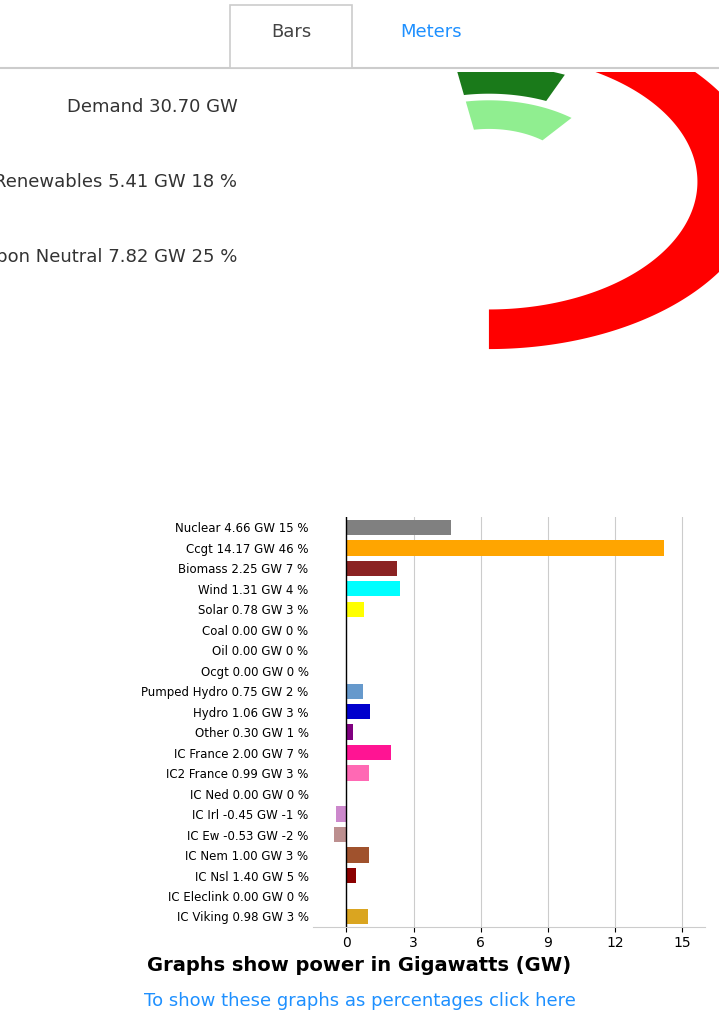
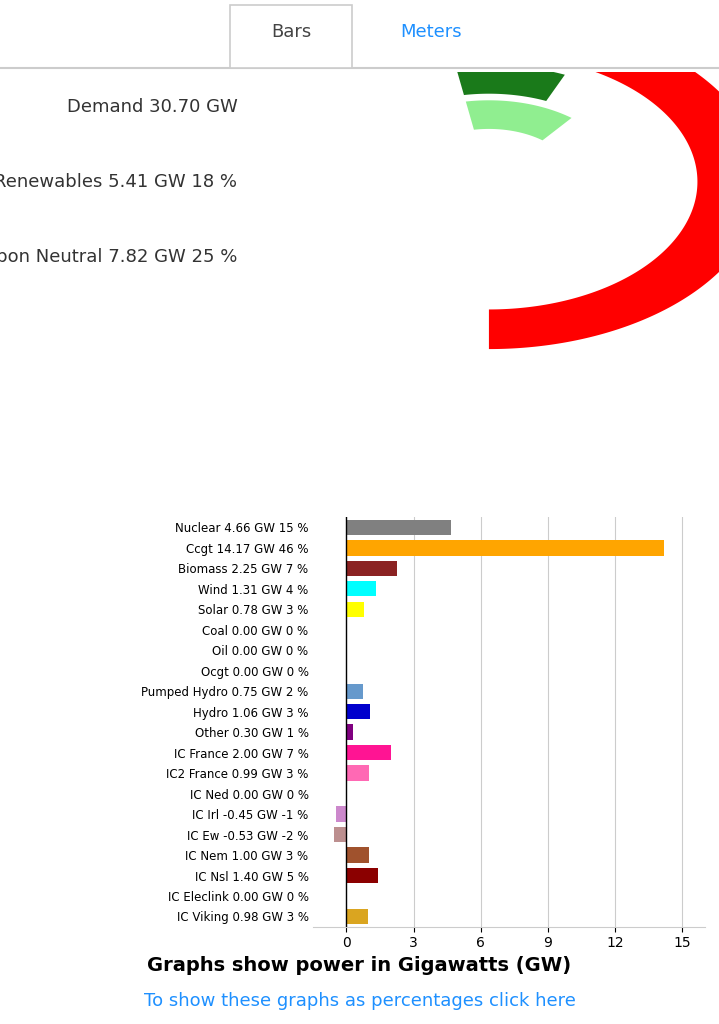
Wind 1.31 GW 4 %: 2.40 -> 1.31
IC Nsl 1.40 GW 5 %: 0.45 -> 1.40
